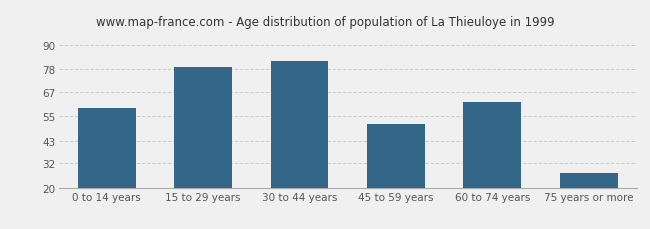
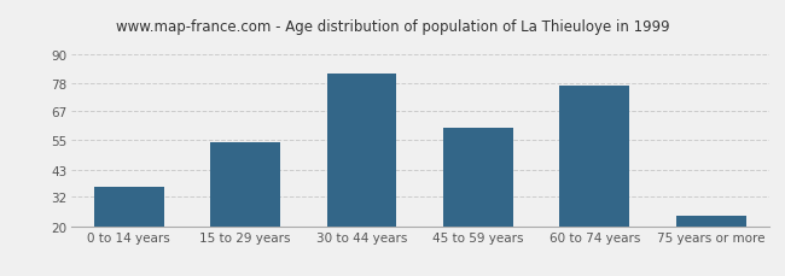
0 to 14 years: 59 -> 36
15 to 29 years: 79 -> 54
45 to 59 years: 51 -> 60
60 to 74 years: 62 -> 77
75 years or more: 27 -> 24
